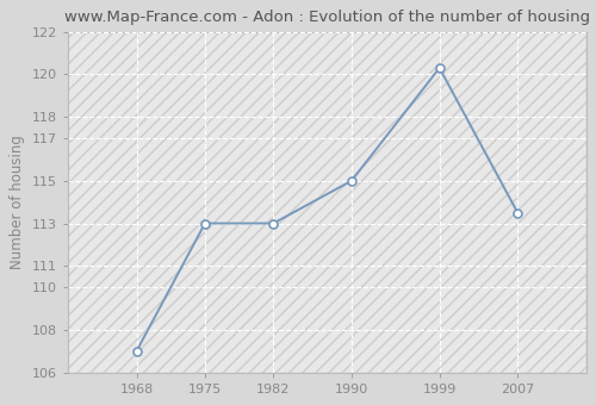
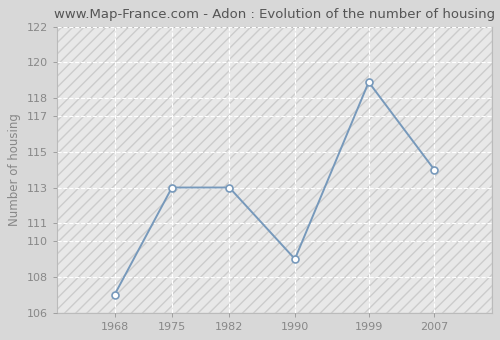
1990: 115.0 -> 109.0
1999: 120.3 -> 118.9
2007: 113.5 -> 114.0
